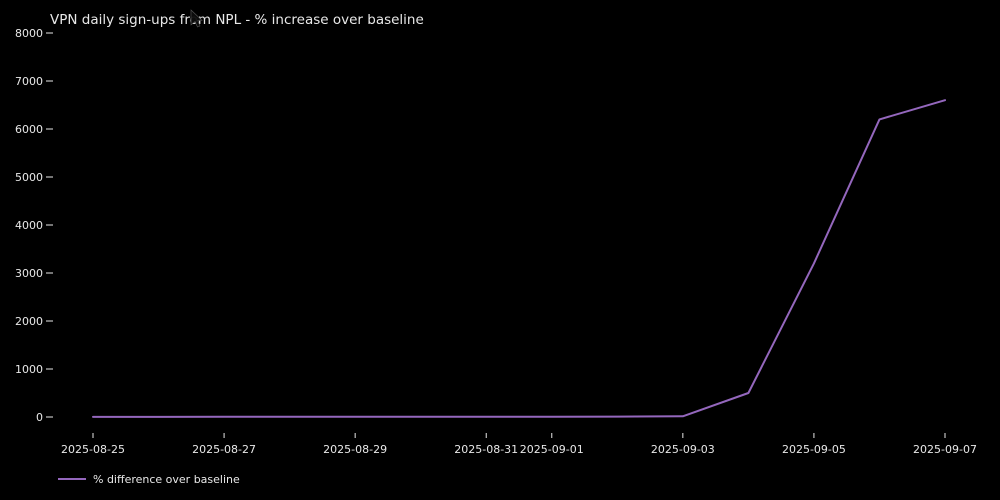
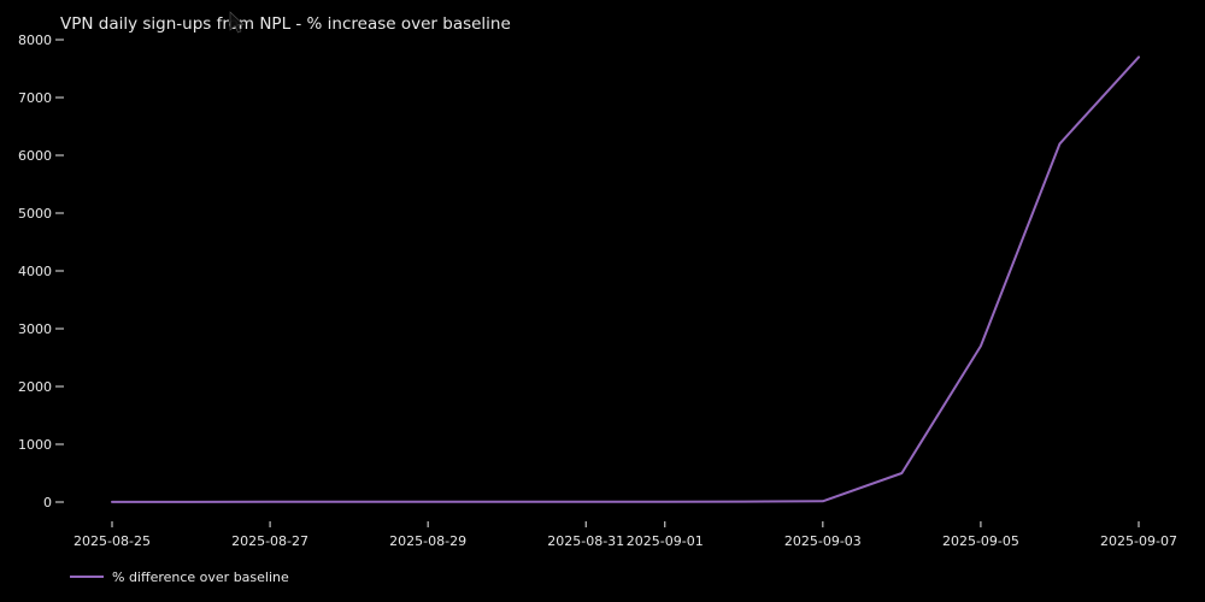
2025-09-05: 3200 -> 2700
2025-09-07: 6600 -> 7700
